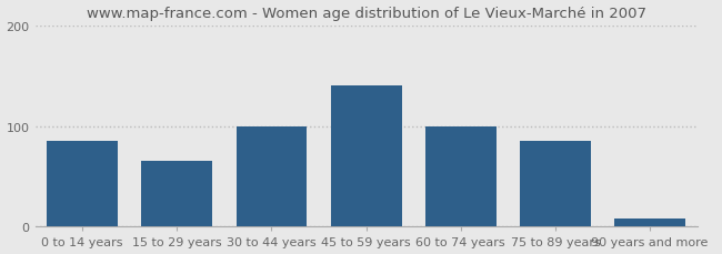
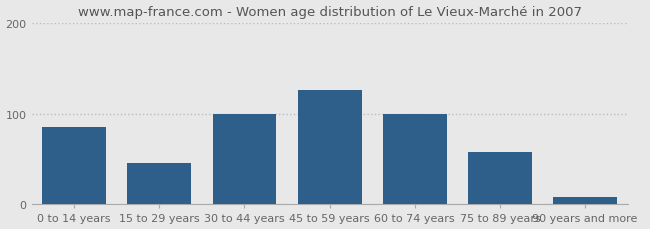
15 to 29 years: 65 -> 46
45 to 59 years: 140 -> 126
75 to 89 years: 85 -> 58
